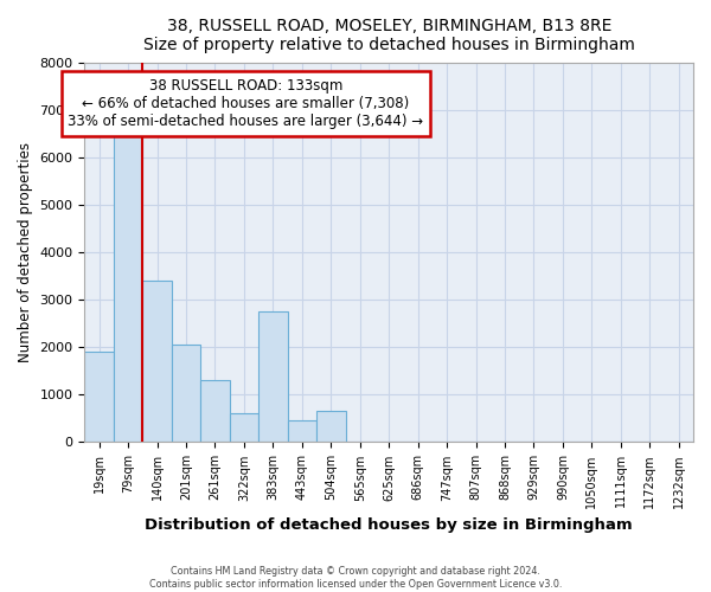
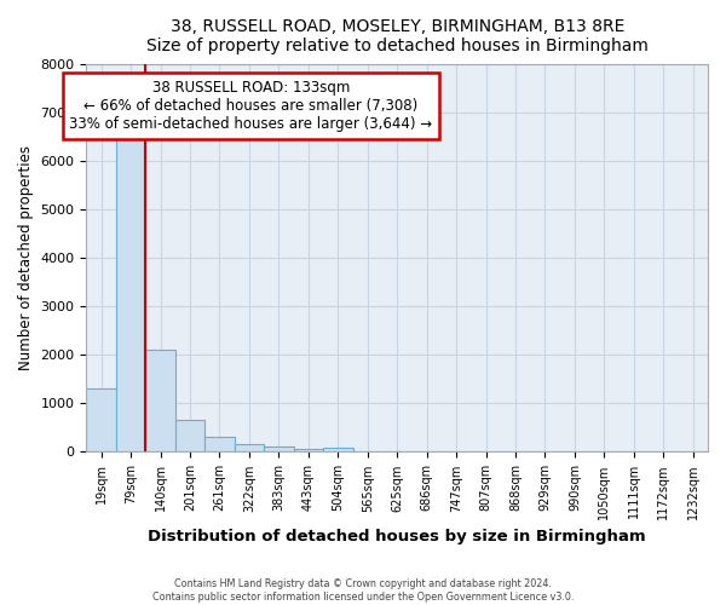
19sqm: 1900 -> 1300
140sqm: 3400 -> 2100
201sqm: 2050 -> 650
261sqm: 1300 -> 300
322sqm: 600 -> 160
383sqm: 2750 -> 100
443sqm: 450 -> 60
504sqm: 650 -> 80
